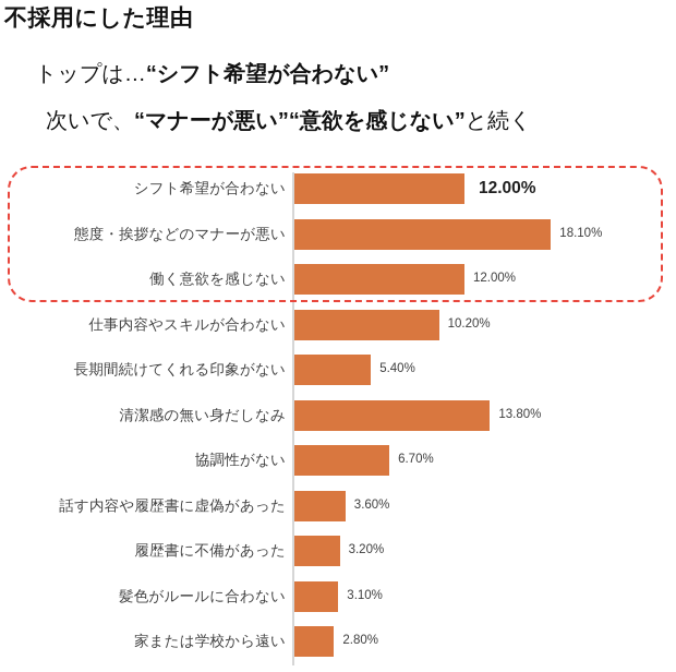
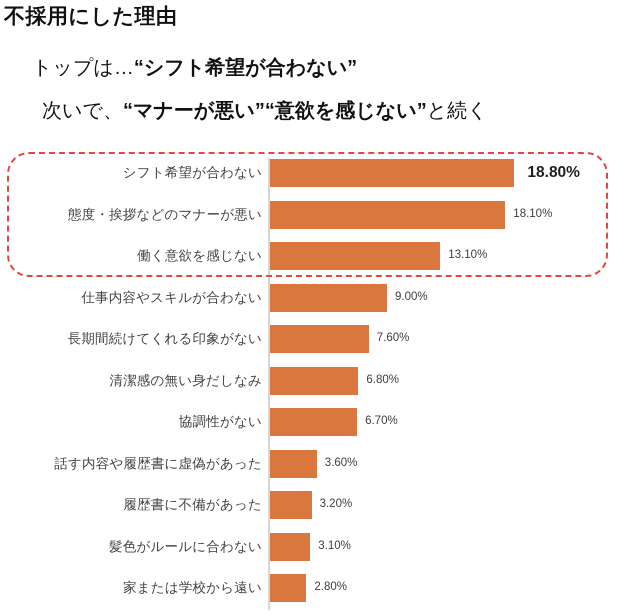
シフト希望が合わない: 12.00% -> 18.80%
働く意欲を感じない: 12.00% -> 13.10%
仕事内容やスキルが合わない: 10.20% -> 9.00%
長期間続けてくれる印象がない: 5.40% -> 7.60%
清潔感の無い身だしなみ: 13.80% -> 6.80%
